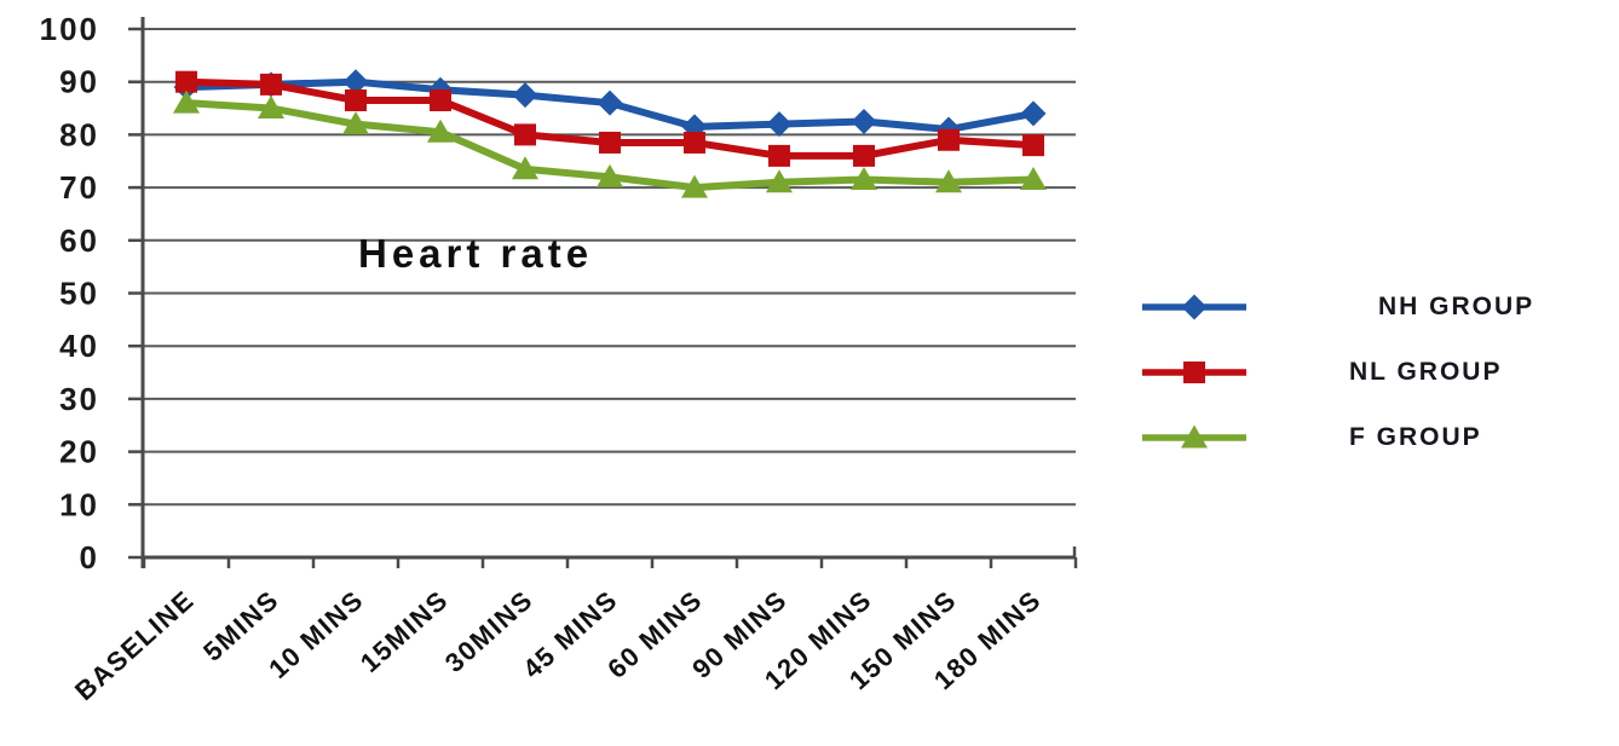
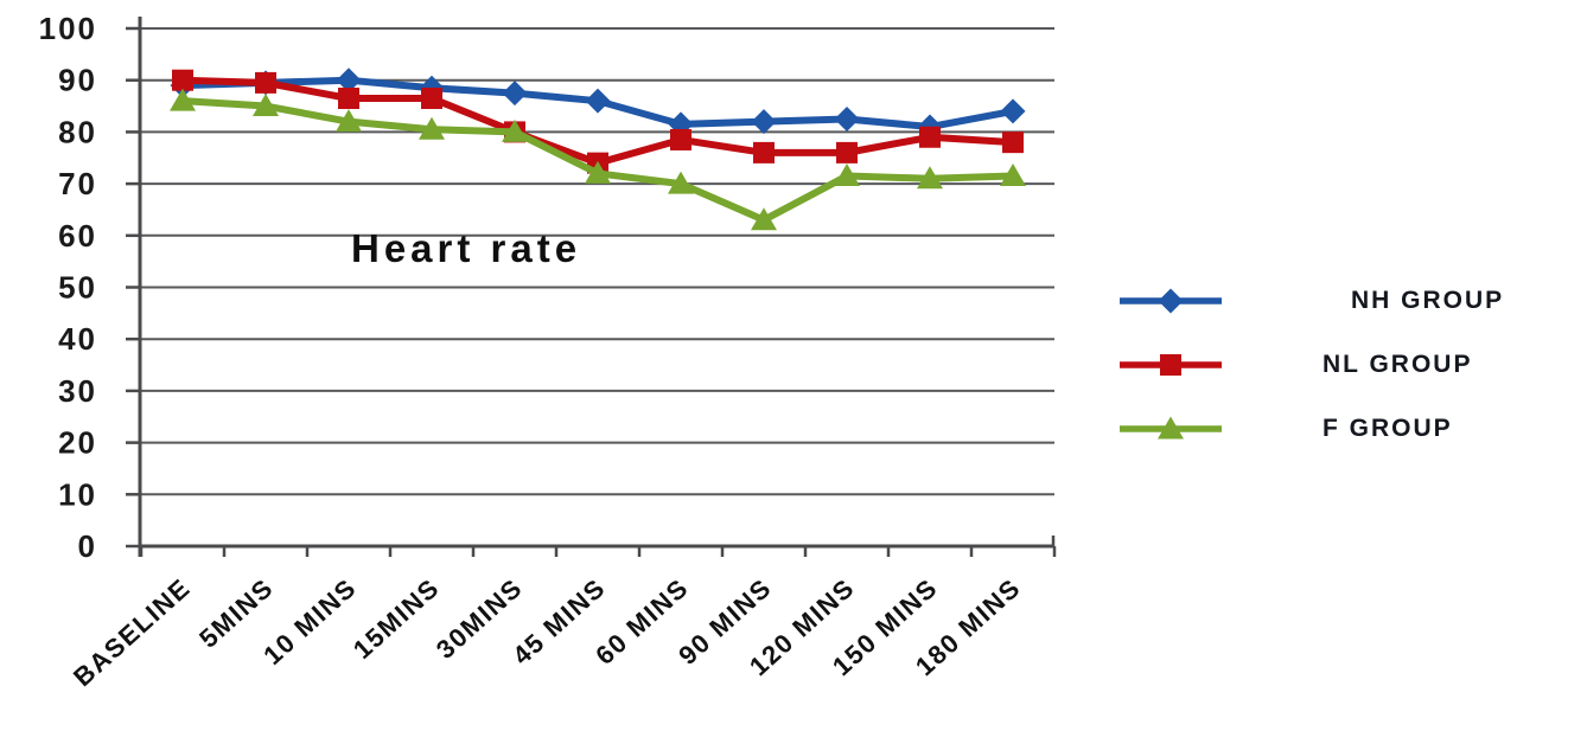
F GROUP/30MINS: 74 -> 80
NL GROUP/45 MINS: 78 -> 74
F GROUP/90 MINS: 71 -> 63
